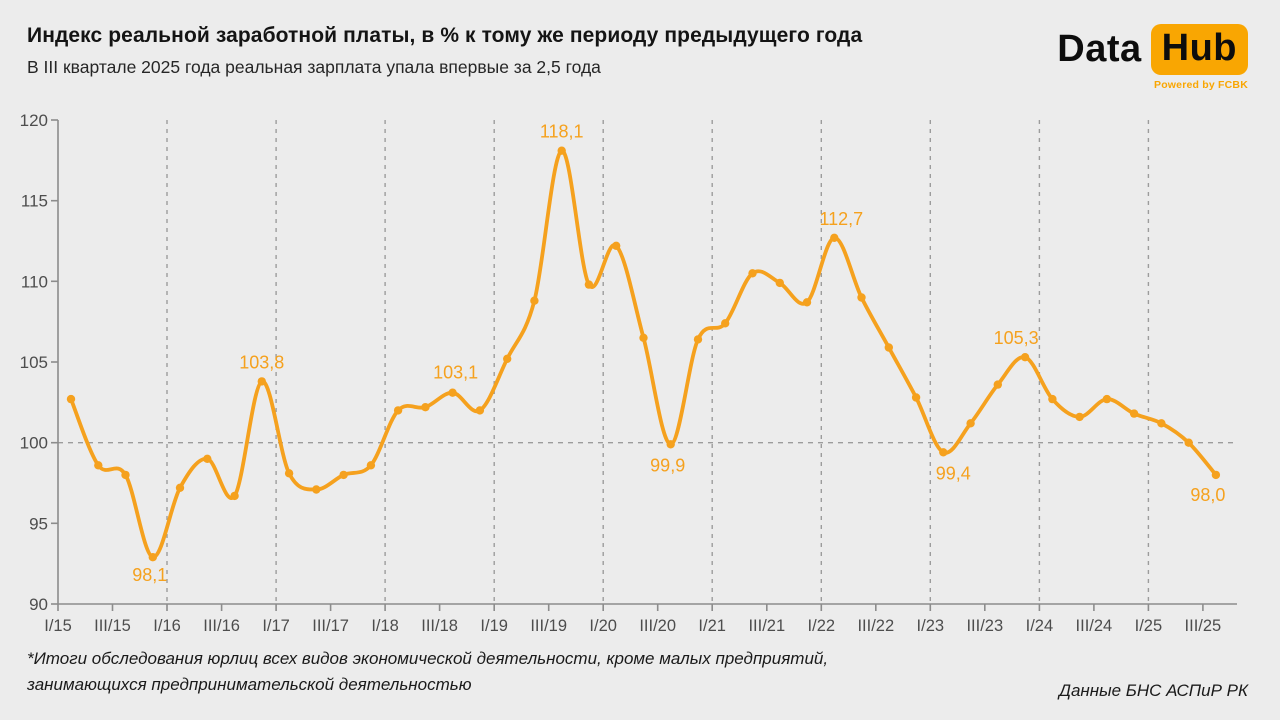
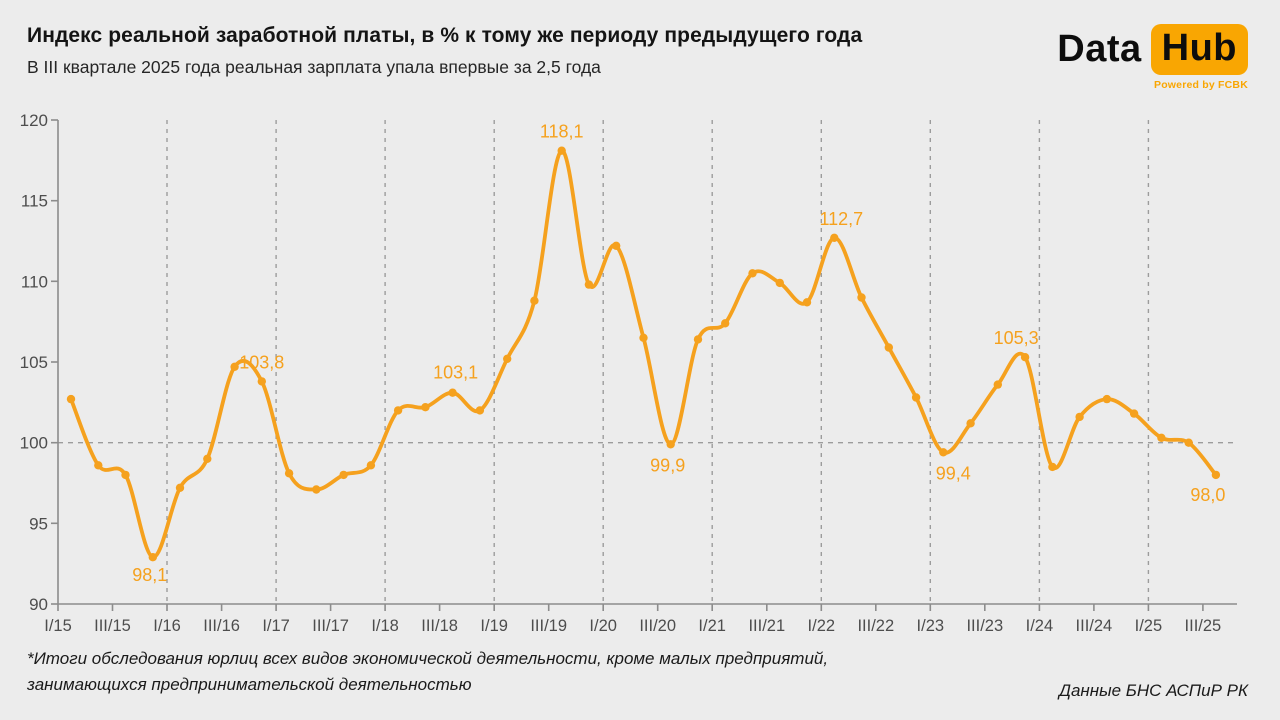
III/16: 96.7 -> 104.7
I/24: 102.7 -> 98.5
I/25: 101.2 -> 100.3
